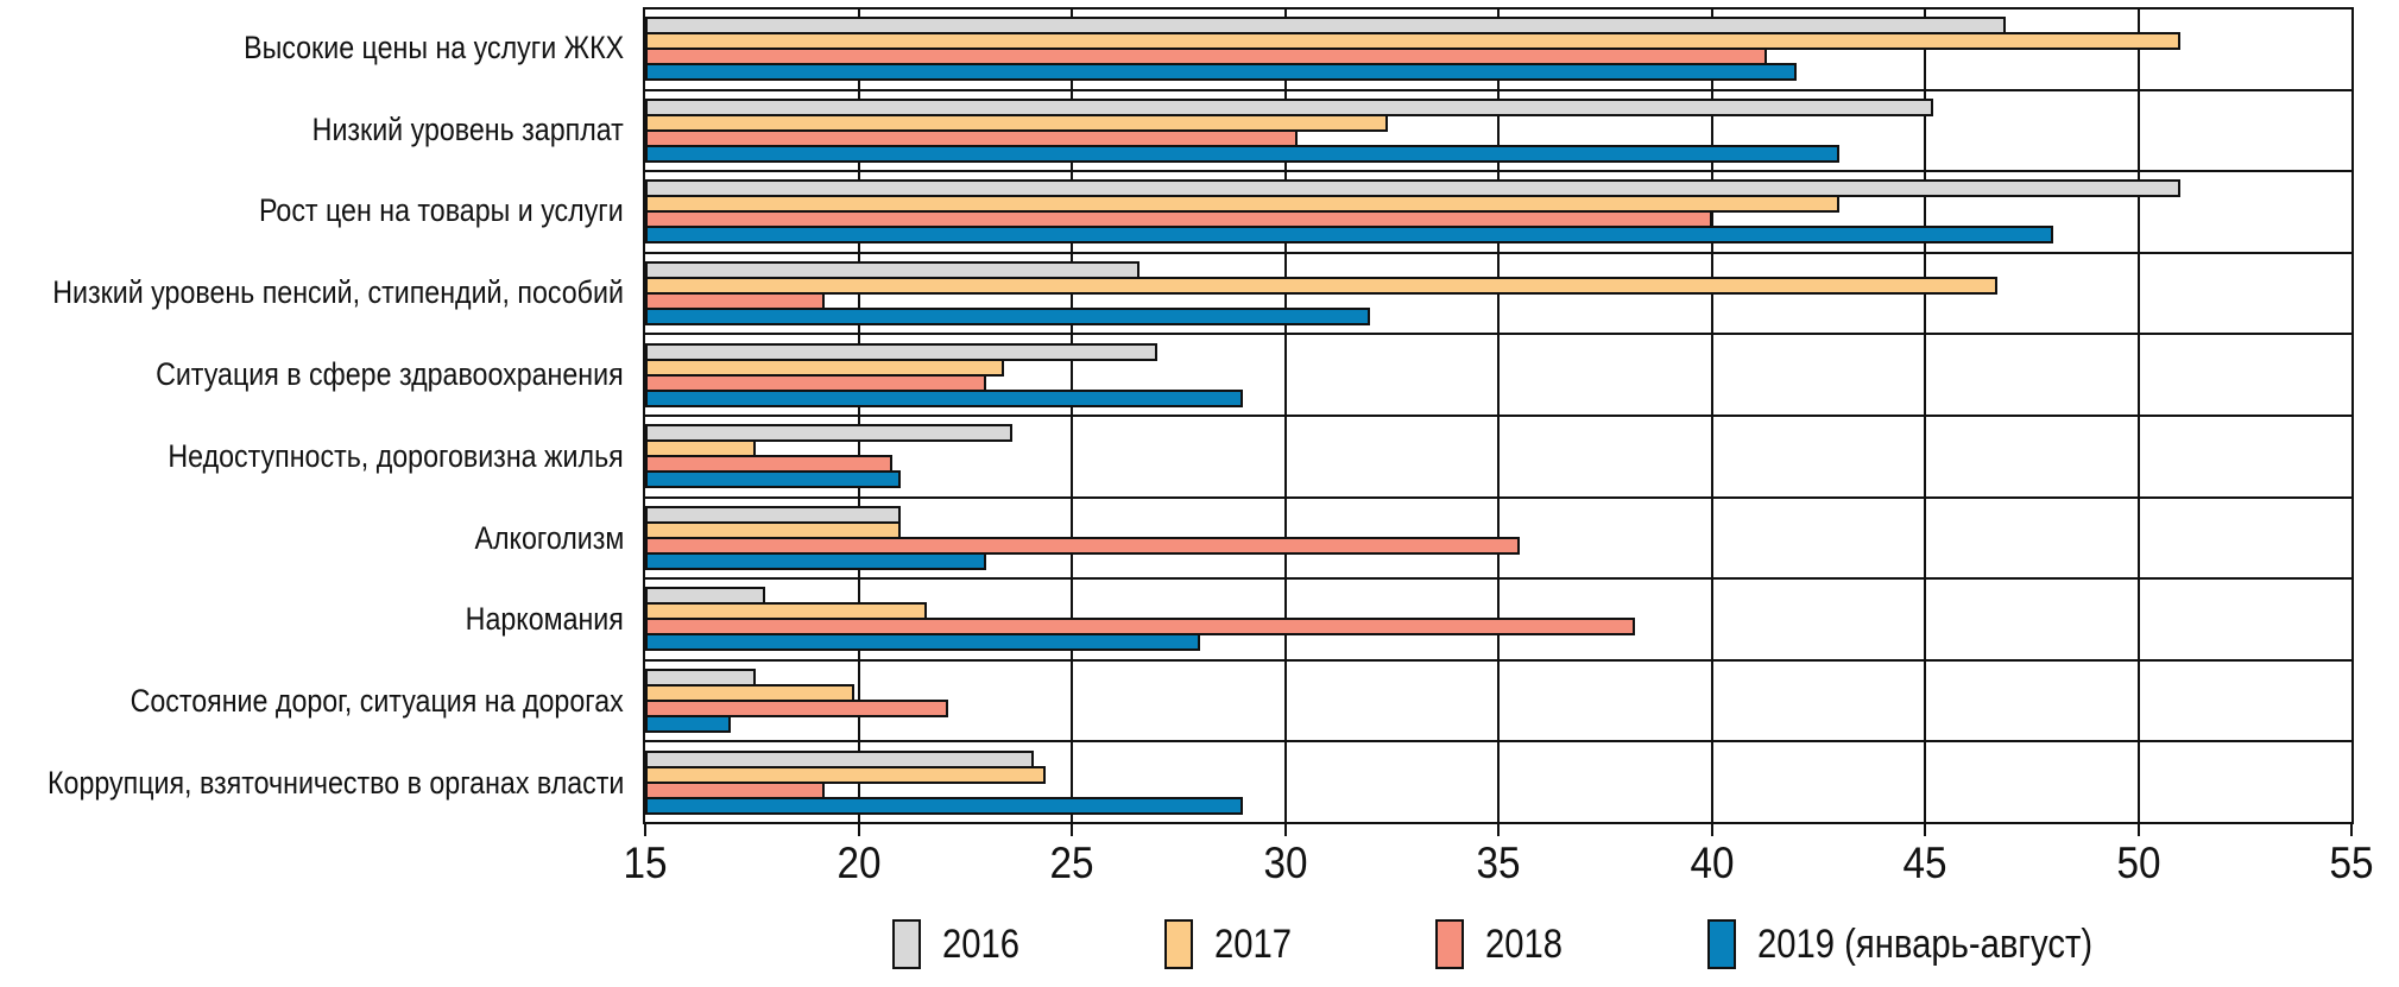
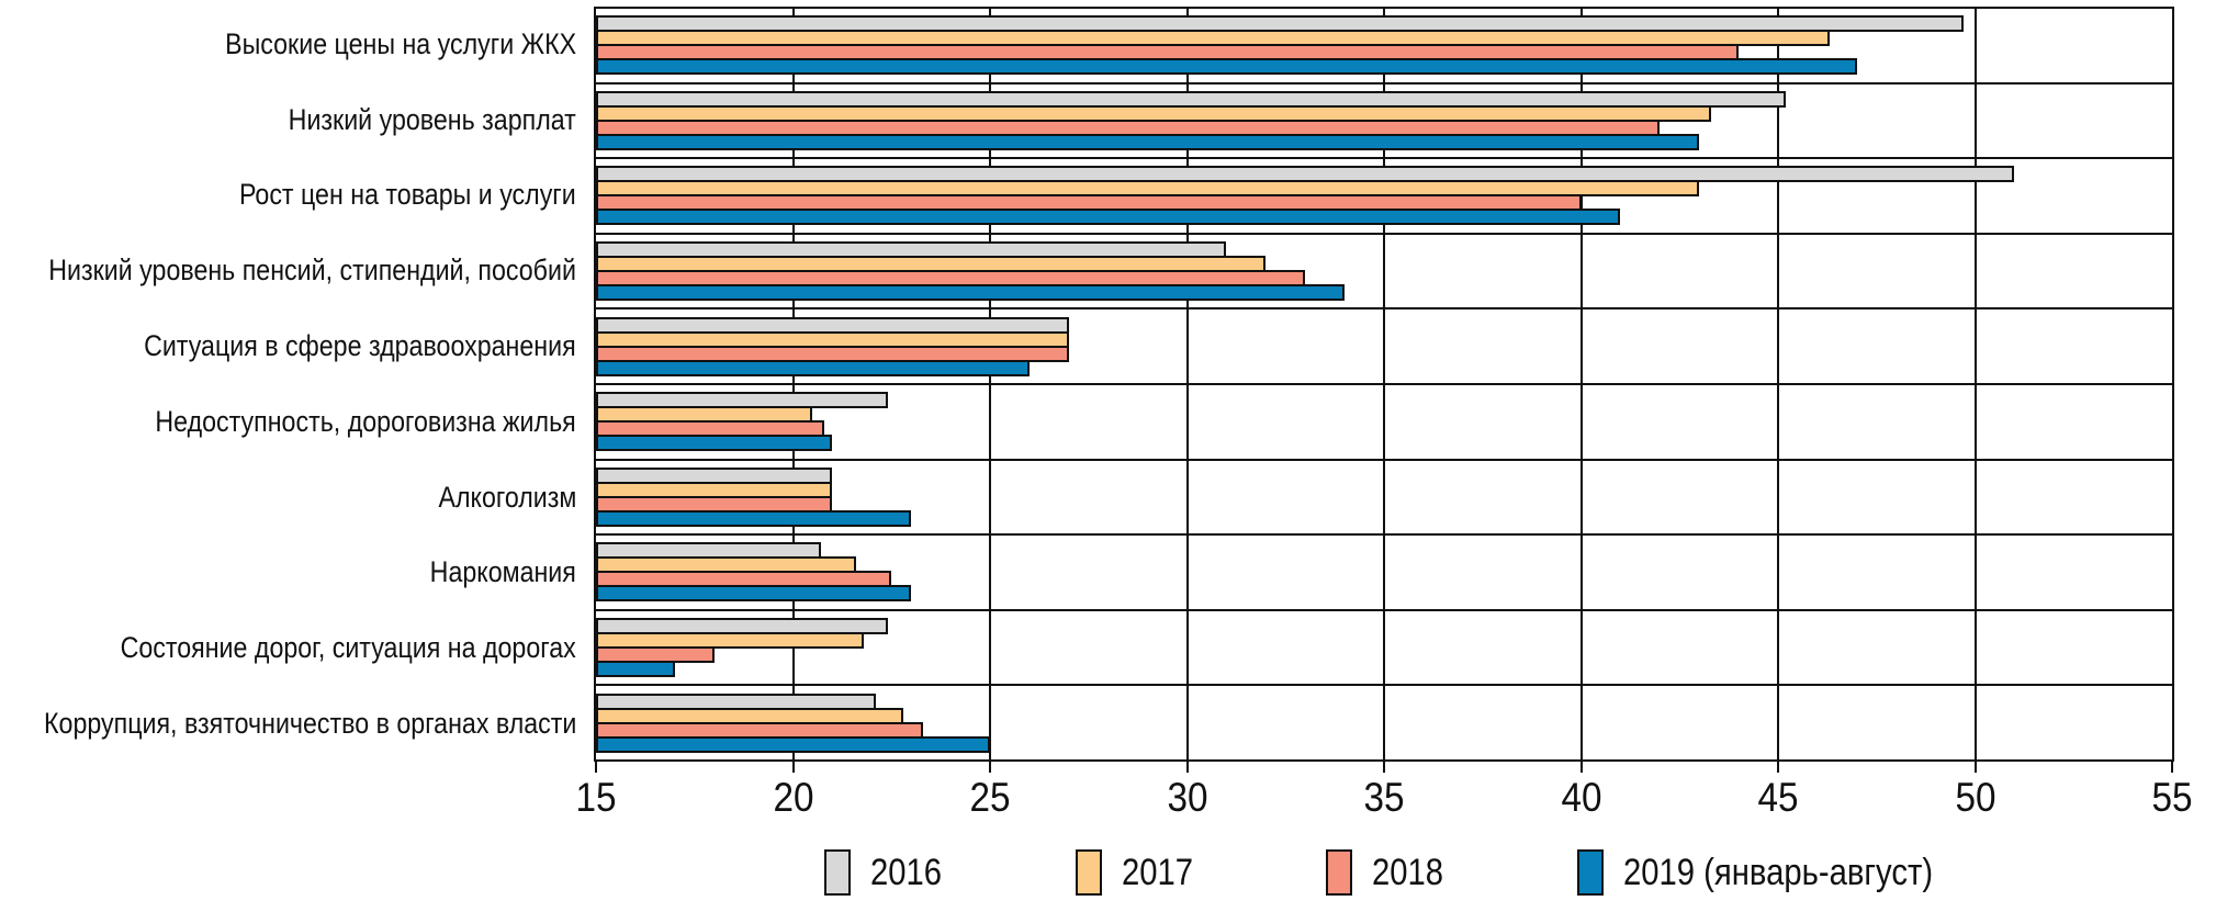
2016/Высокие цены на услуги ЖКХ: 46.9 -> 49.7
2017/Высокие цены на услуги ЖКХ: 51.0 -> 46.3
2018/Высокие цены на услуги ЖКХ: 41.3 -> 44.0
2019 (январь-август)/Высокие цены на услуги ЖКХ: 42 -> 47
2017/Низкий уровень зарплат: 32.4 -> 43.3
2018/Низкий уровень зарплат: 30.3 -> 42.0
2019 (январь-август)/Рост цен на товары и услуги: 48 -> 41
2016/Низкий уровень пенсий, стипендий, пособий: 26.6 -> 31.0
2017/Низкий уровень пенсий, стипендий, пособий: 46.7 -> 32.0
2018/Низкий уровень пенсий, стипендий, пособий: 19.2 -> 33.0
2019 (январь-август)/Низкий уровень пенсий, стипендий, пособий: 32 -> 34
2017/Ситуация в сфере здравоохранения: 23.4 -> 27.0
2018/Ситуация в сфере здравоохранения: 23.0 -> 27.0
2019 (январь-август)/Ситуация в сфере здравоохранения: 29 -> 26
2016/Недоступность, дороговизна жилья: 23.6 -> 22.4
2017/Недоступность, дороговизна жилья: 17.6 -> 20.5
2018/Алкоголизм: 35.5 -> 21.0
2016/Наркомания: 17.8 -> 20.7
2018/Наркомания: 38.2 -> 22.5
2019 (январь-август)/Наркомания: 28 -> 23
2016/Состояние дорог, ситуация на дорогах: 17.6 -> 22.4
2017/Состояние дорог, ситуация на дорогах: 19.9 -> 21.8
2018/Состояние дорог, ситуация на дорогах: 22.1 -> 18.0
2016/Коррупция, взяточничество в органах власти: 24.1 -> 22.1
2017/Коррупция, взяточничество в органах власти: 24.4 -> 22.8
2018/Коррупция, взяточничество в органах власти: 19.2 -> 23.3
2019 (январь-август)/Коррупция, взяточничество в органах власти: 29 -> 25
